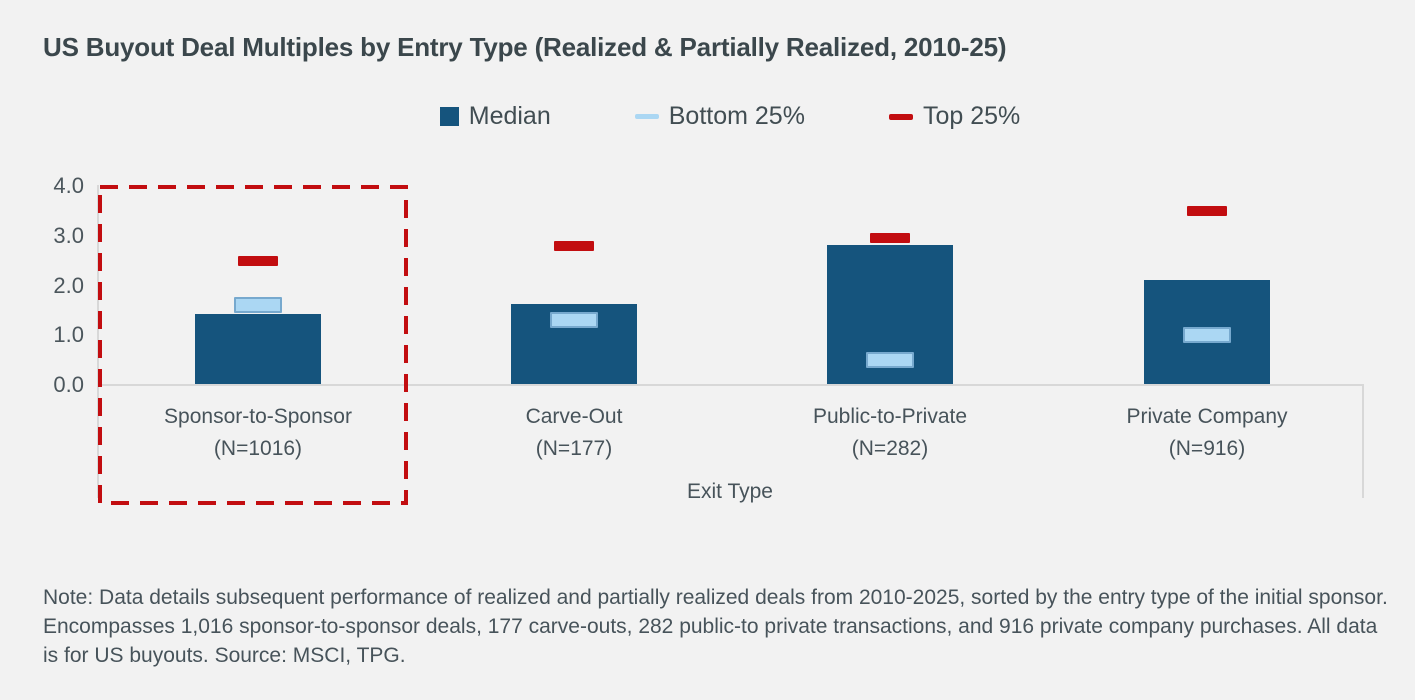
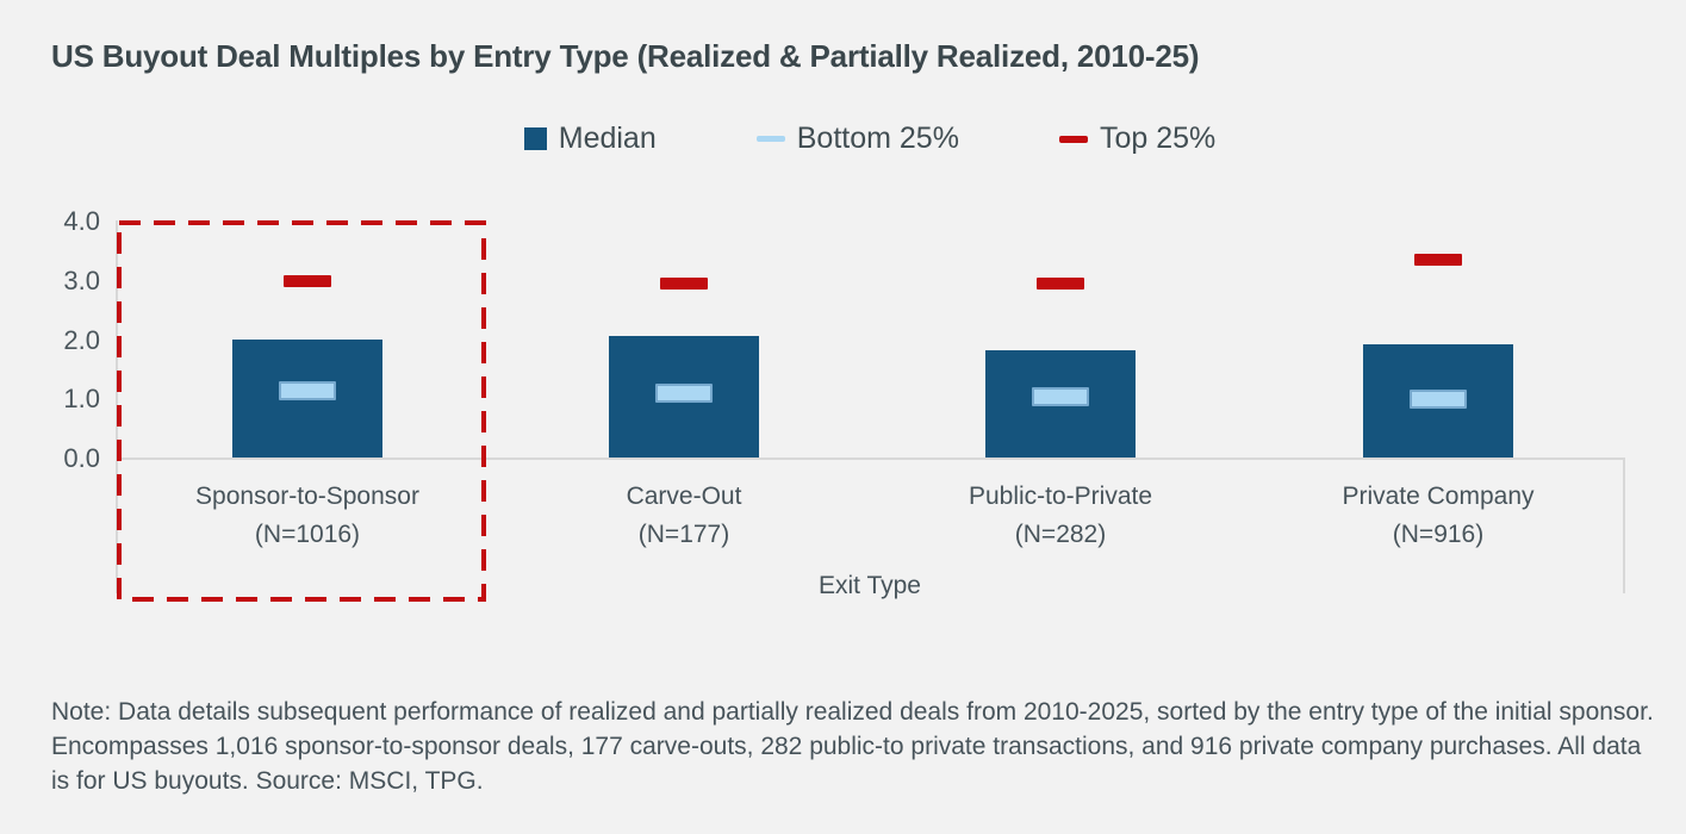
Median/Sponsor-to-Sponsor: 1.4 -> 2.0
Bottom 25%/Sponsor-to-Sponsor: 1.6 -> 1.1
Top 25%/Sponsor-to-Sponsor: 2.5 -> 3.0
Median/Carve-Out: 1.6 -> 2.0
Bottom 25%/Carve-Out: 1.3 -> 1.1
Top 25%/Carve-Out: 2.8 -> 3.0
Median/Public-to-Private: 2.8 -> 1.8
Bottom 25%/Public-to-Private: 0.5 -> 1.1
Median/Private Company: 2.1 -> 1.9
Top 25%/Private Company: 3.5 -> 3.4
